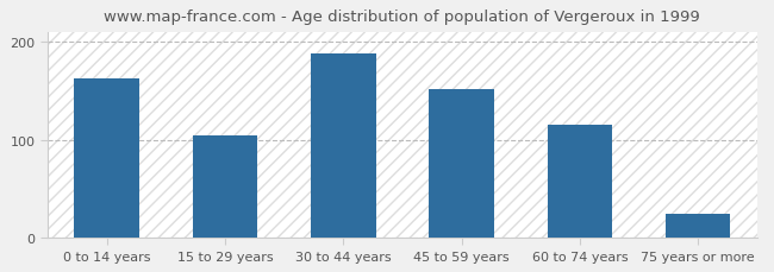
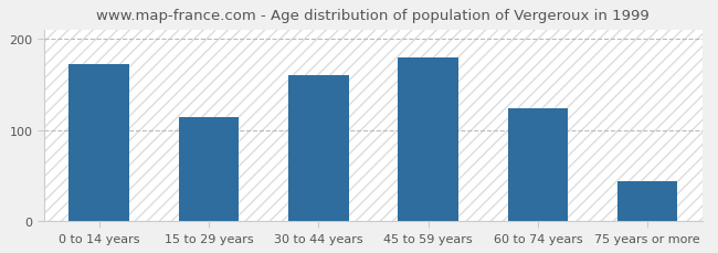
0 to 14 years: 163 -> 172
15 to 29 years: 104 -> 114
30 to 44 years: 188 -> 160
45 to 59 years: 152 -> 180
60 to 74 years: 115 -> 124
75 years or more: 25 -> 44
